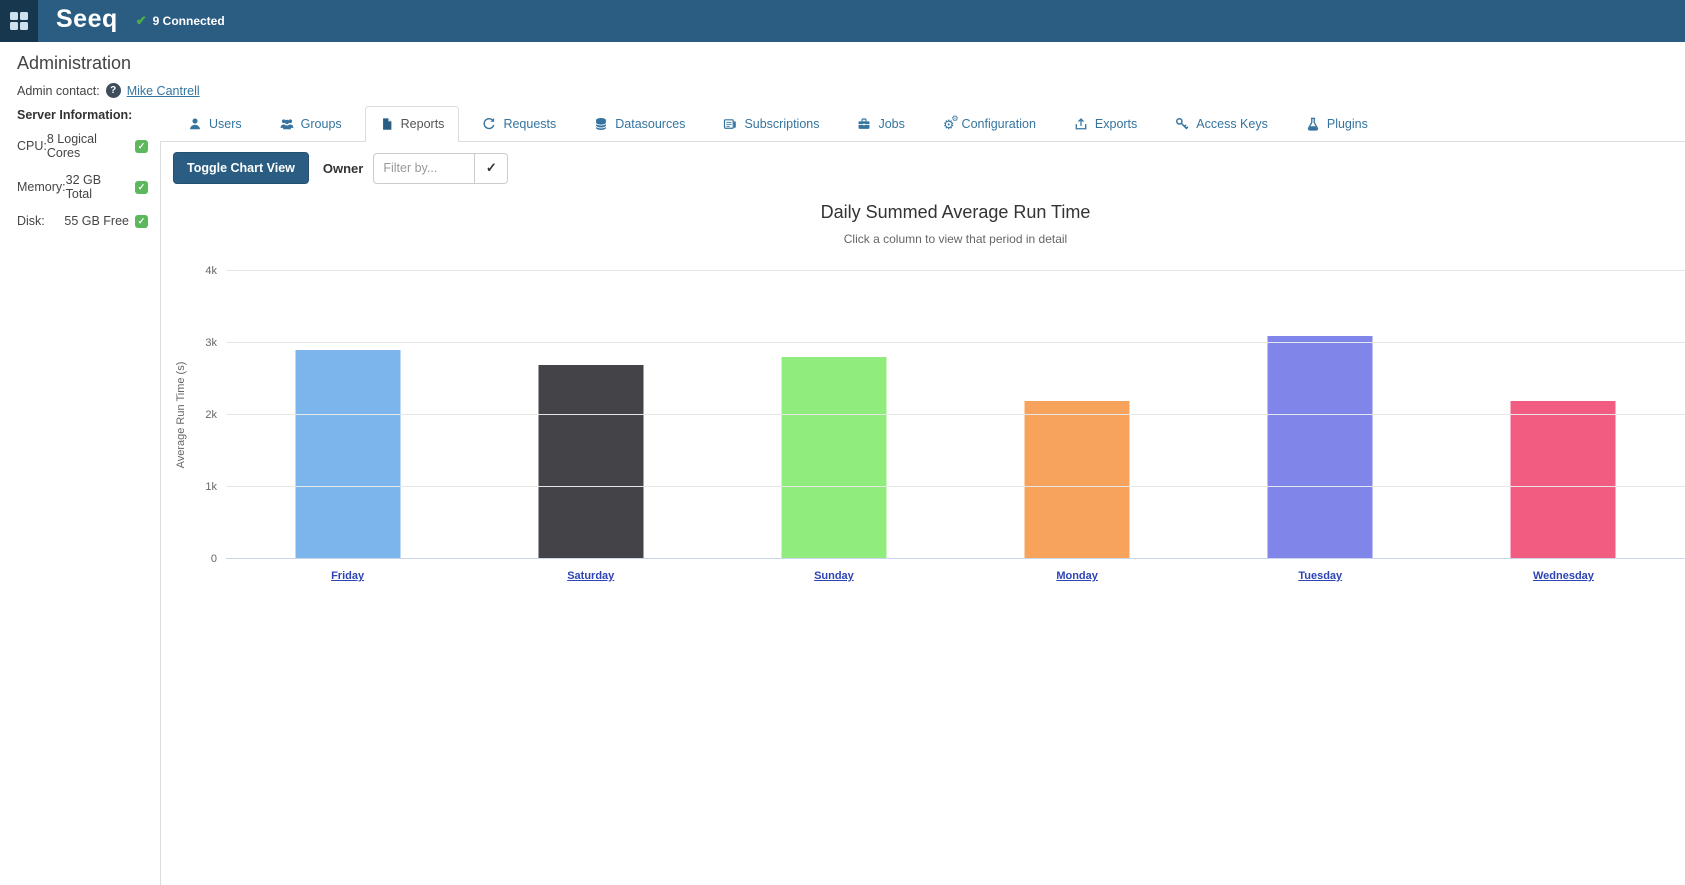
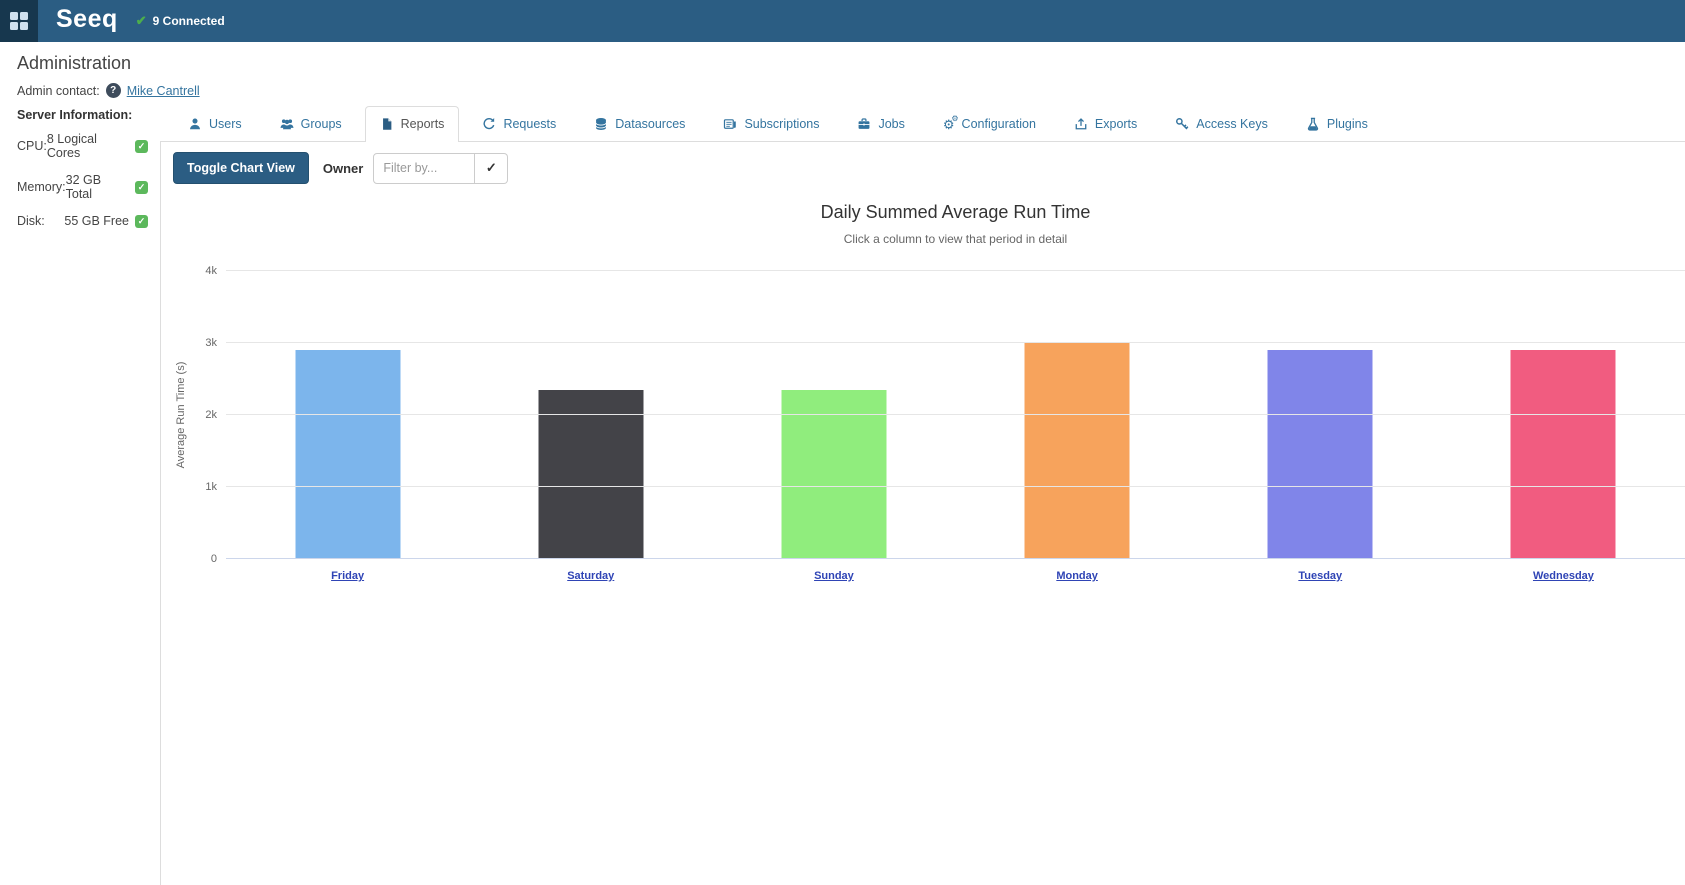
Saturday: 2.7k -> 2.4k
Sunday: 2.8k -> 2.4k
Monday: 2.2k -> 3.0k
Tuesday: 3.1k -> 2.9k
Wednesday: 2.2k -> 2.9k
